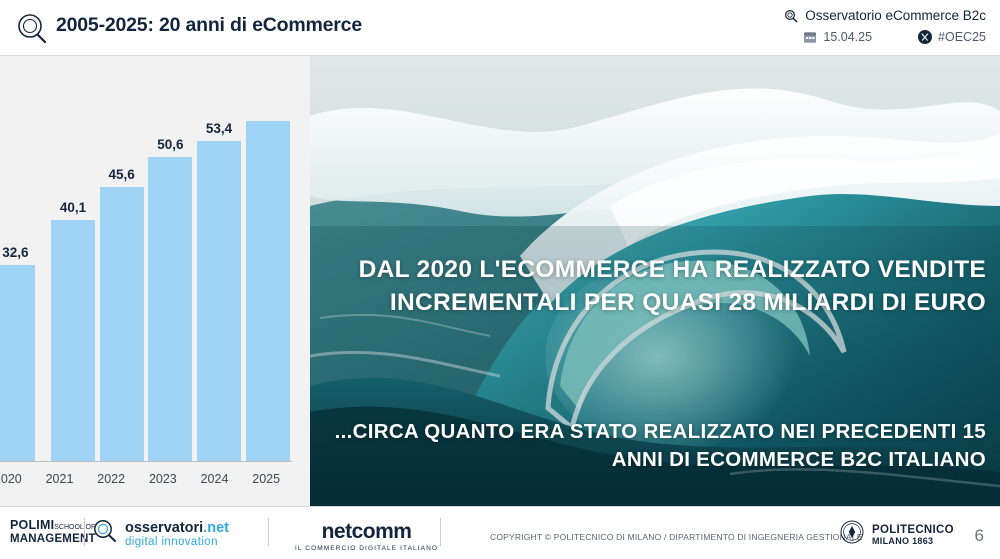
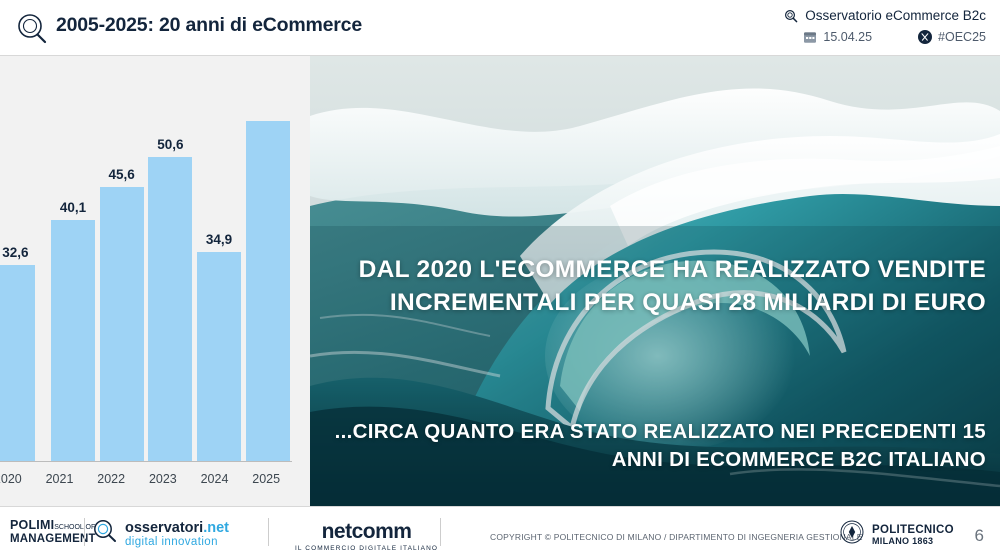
2024: 53,4 -> 34,9
